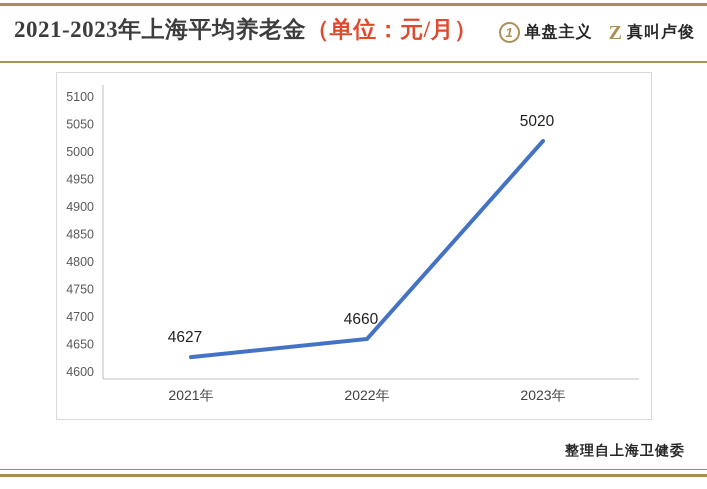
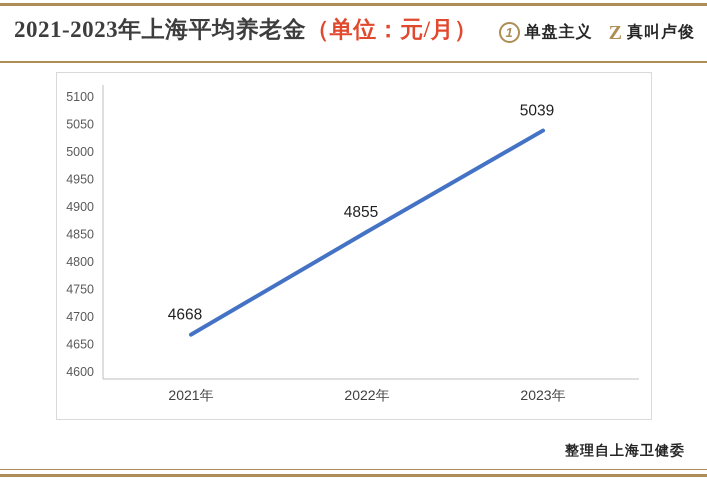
2021年: 4627 -> 4668
2022年: 4660 -> 4855
2023年: 5020 -> 5039
